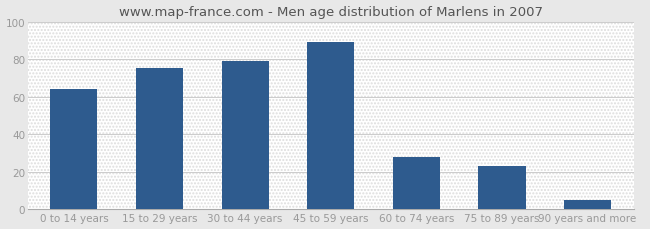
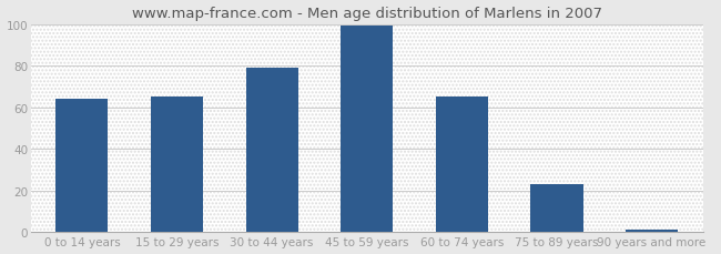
15 to 29 years: 75 -> 65
45 to 59 years: 89 -> 99
60 to 74 years: 28 -> 65
90 years and more: 5 -> 1
